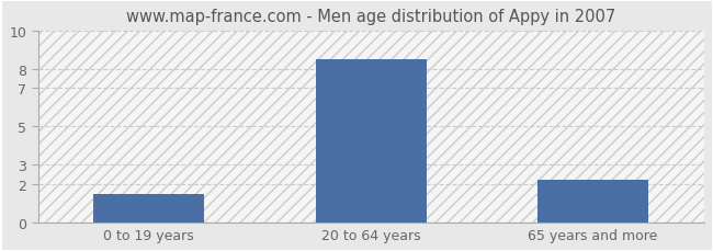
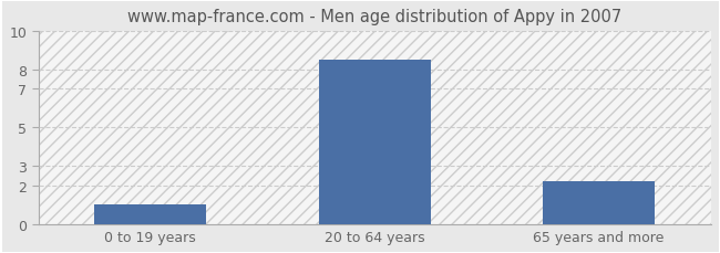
0 to 19 years: 1.5 -> 1.0
